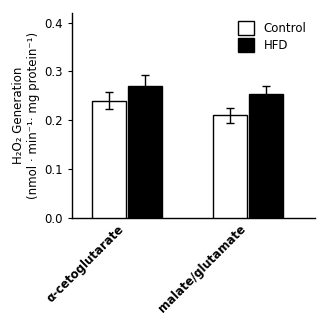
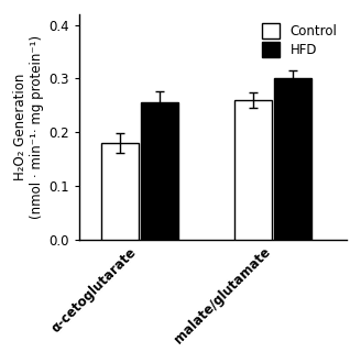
Control/α-cetoglutarate: 0.24 -> 0.18
HFD/α-cetoglutarate: 0.270 -> 0.255
Control/malate/glutamate: 0.21 -> 0.26
HFD/malate/glutamate: 0.253 -> 0.300
